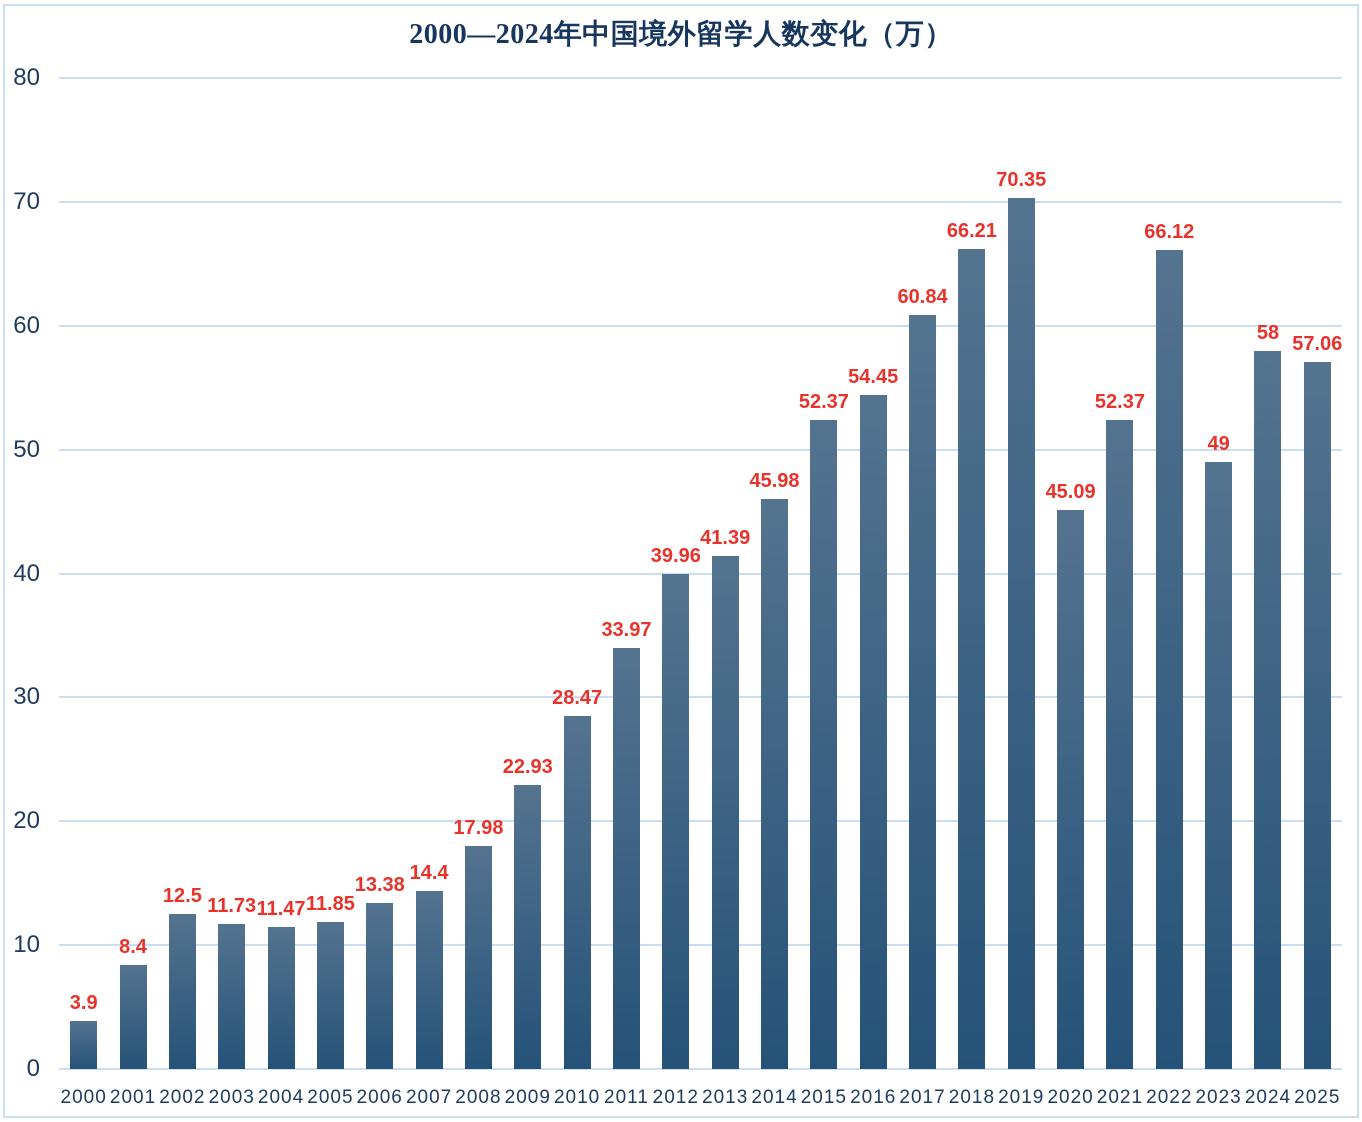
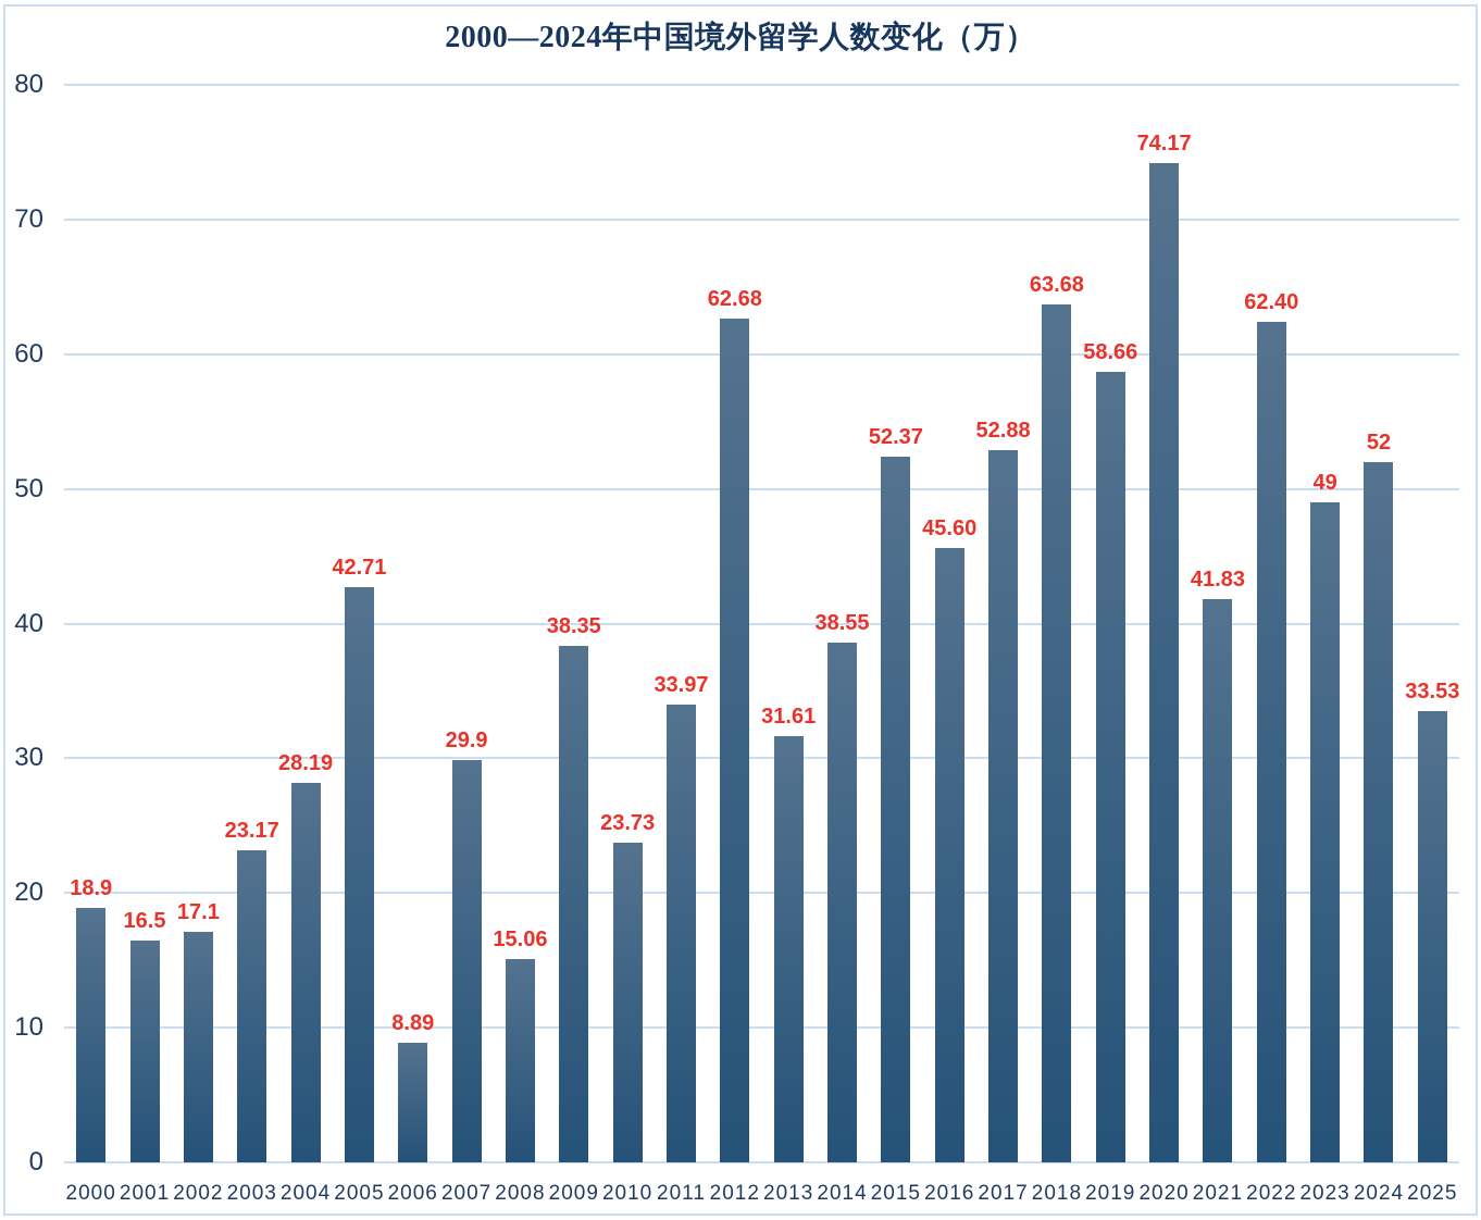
2000: 3.9 -> 18.9
2001: 8.4 -> 16.5
2002: 12.5 -> 17.1
2003: 11.73 -> 23.17
2004: 11.47 -> 28.19
2005: 11.85 -> 42.71
2006: 13.38 -> 8.89
2007: 14.4 -> 29.9
2008: 17.98 -> 15.06
2009: 22.93 -> 38.35
2010: 28.47 -> 23.73
2012: 39.96 -> 62.68
2013: 41.39 -> 31.61
2014: 45.98 -> 38.55
2016: 54.45 -> 45.60
2017: 60.84 -> 52.88
2018: 66.21 -> 63.68
2019: 70.35 -> 58.66
2020: 45.09 -> 74.17
2021: 52.37 -> 41.83
2022: 66.12 -> 62.40
2024: 58 -> 52
2025: 57.06 -> 33.53
